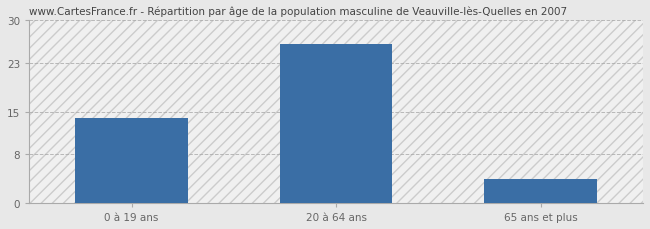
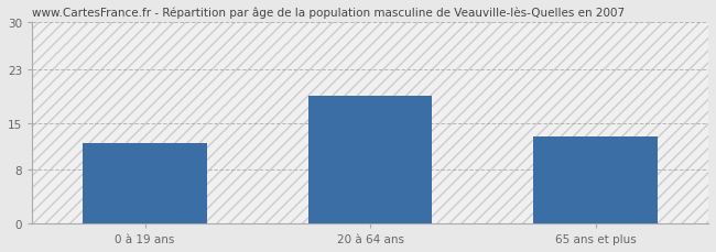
0 à 19 ans: 14 -> 12
20 à 64 ans: 26 -> 19
65 ans et plus: 4 -> 13
